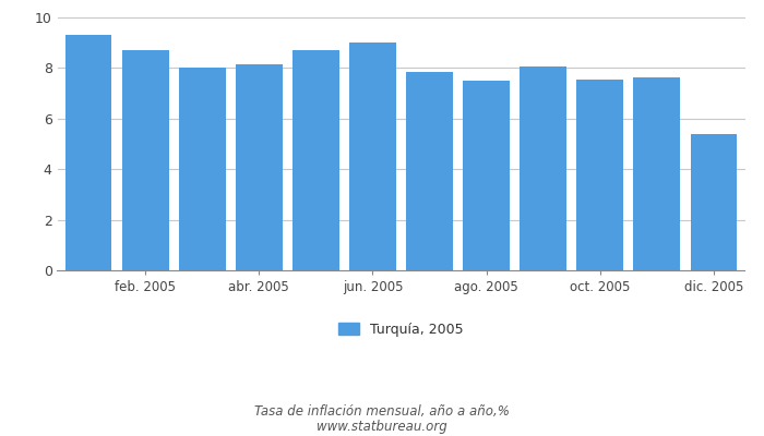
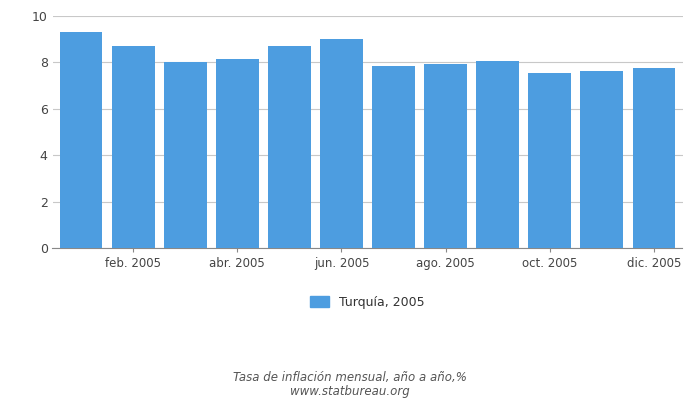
ago. 2005: 7.50 -> 7.95
dic. 2005: 5.40 -> 7.75
